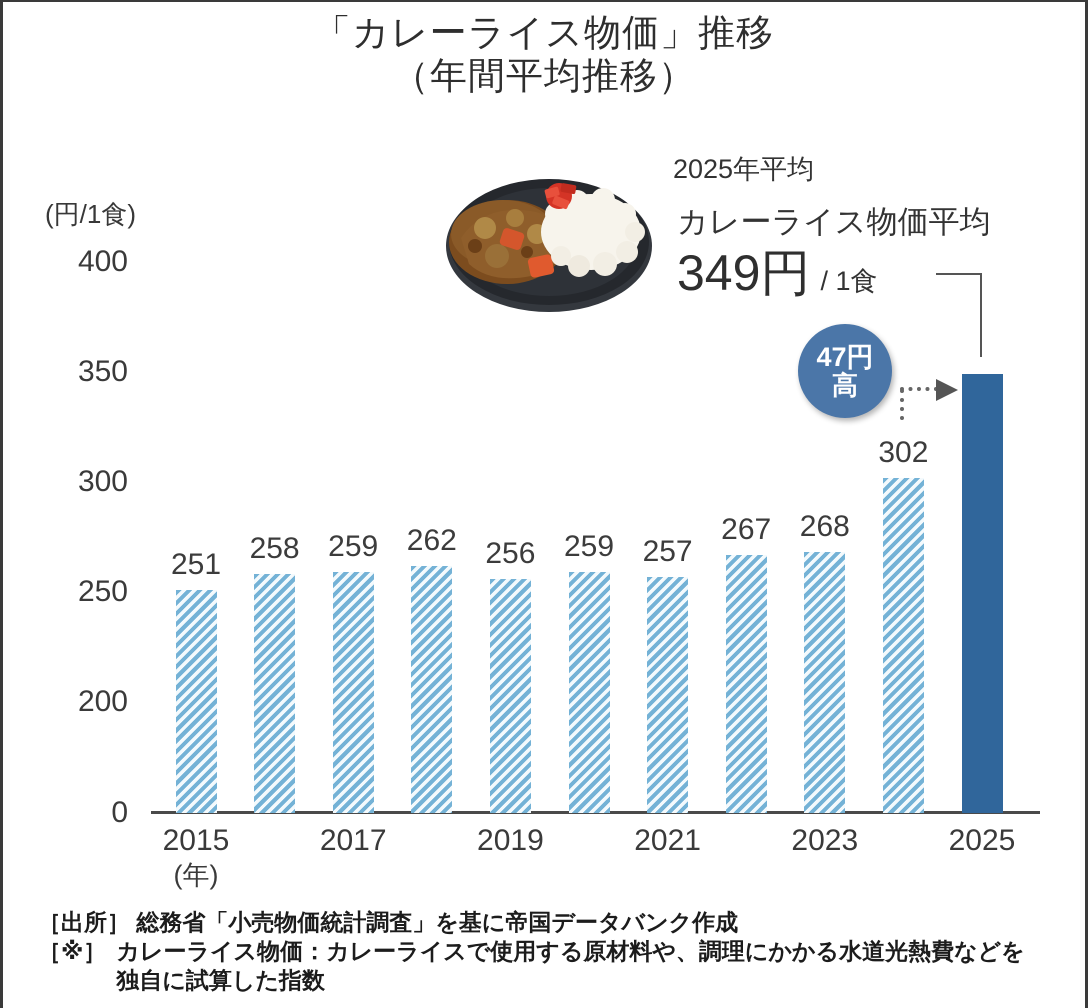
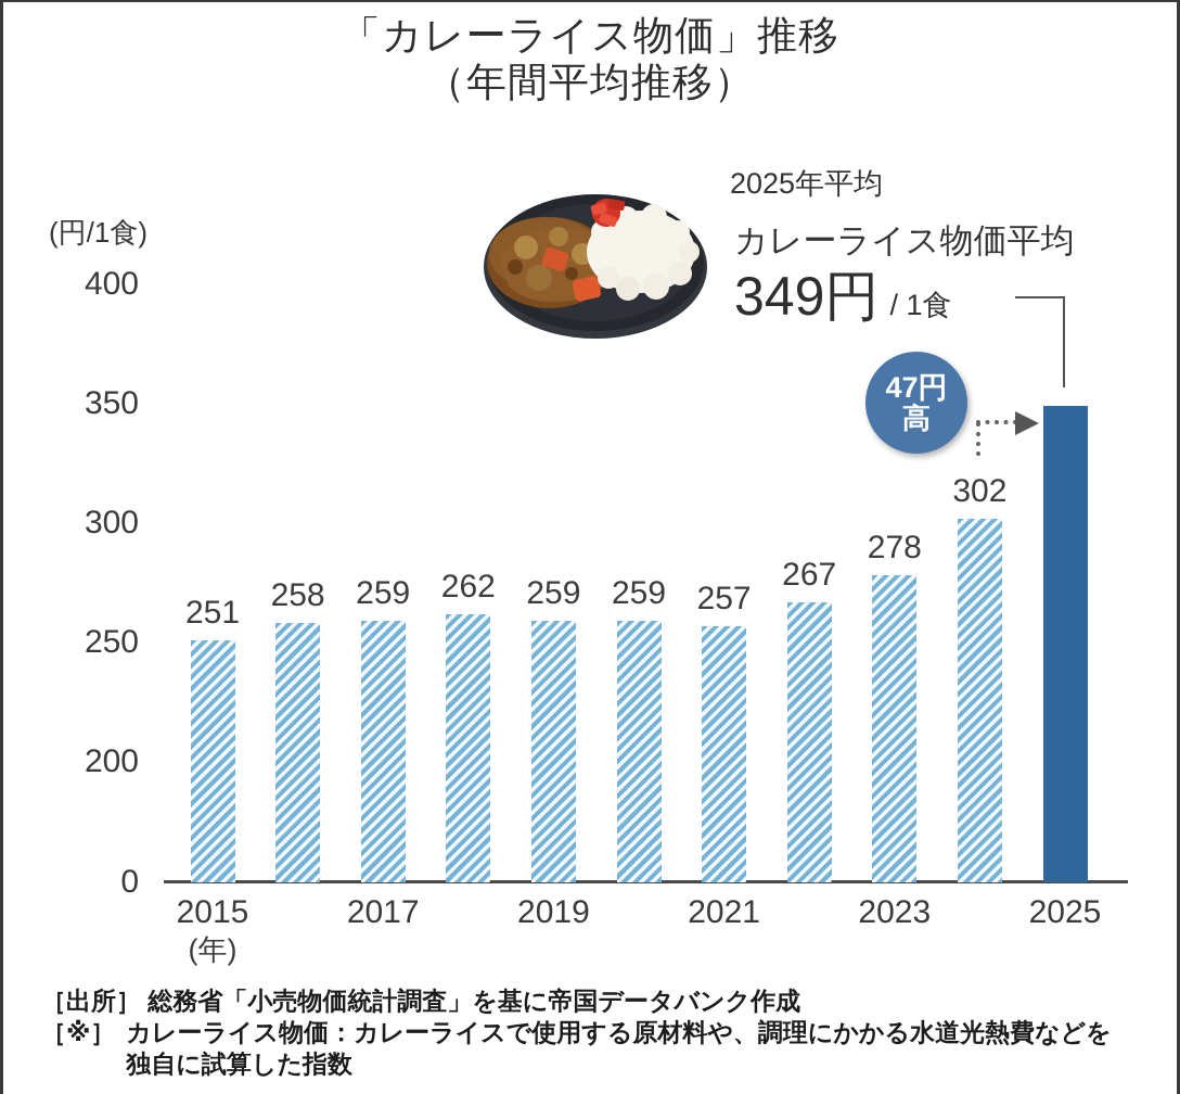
2019: 256 -> 259
2023: 268 -> 278
